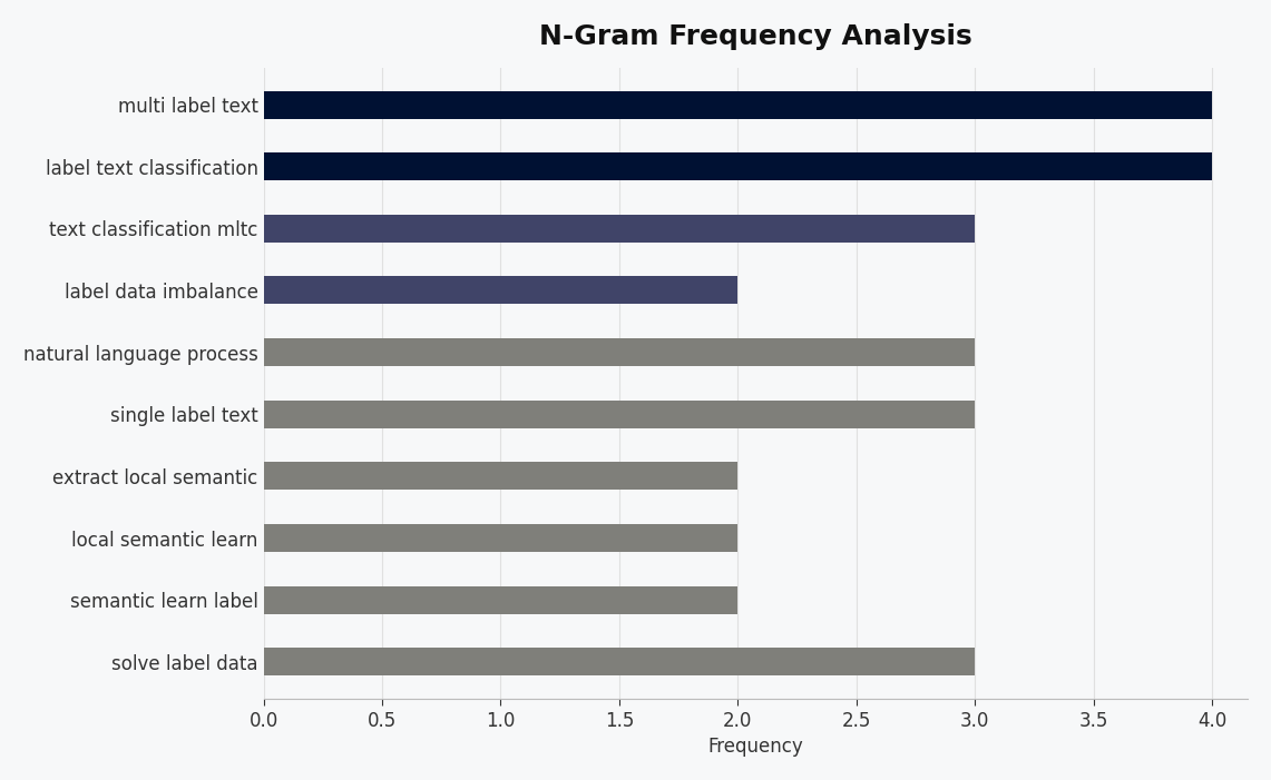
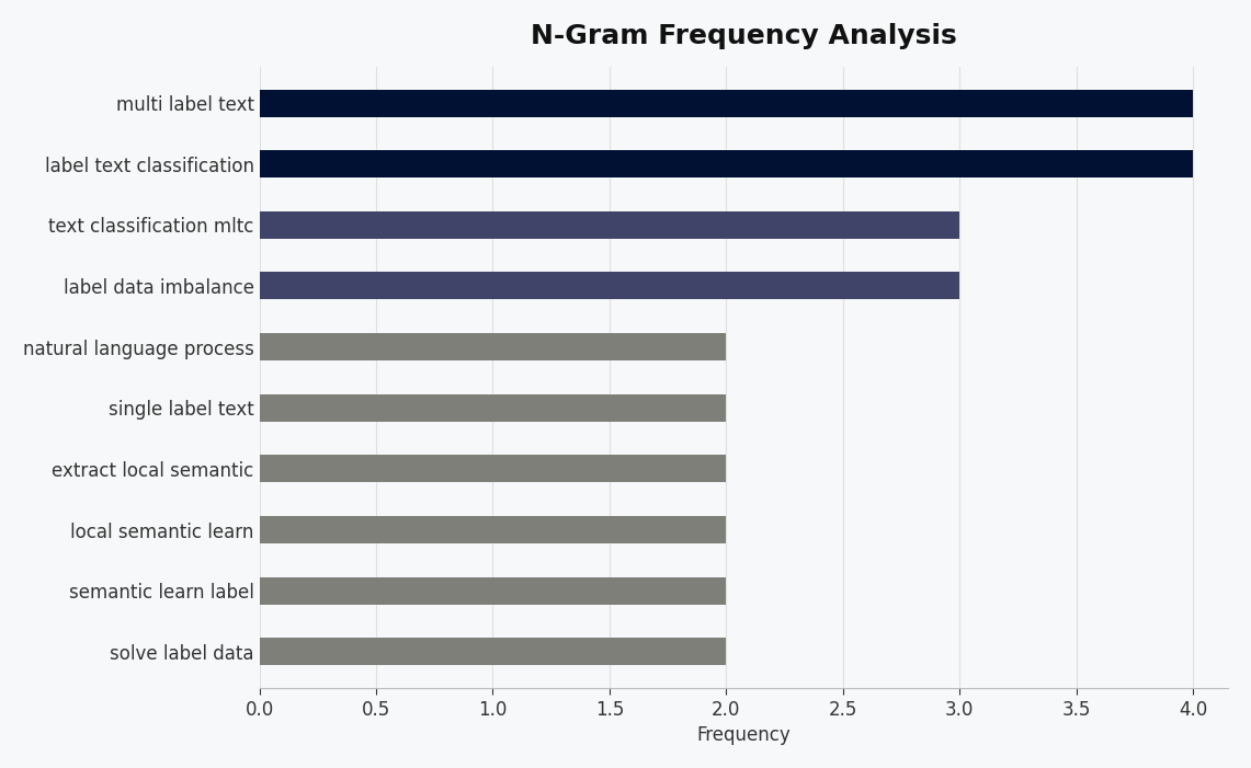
label data imbalance: 2 -> 3
natural language process: 3 -> 2
single label text: 3 -> 2
solve label data: 3 -> 2
